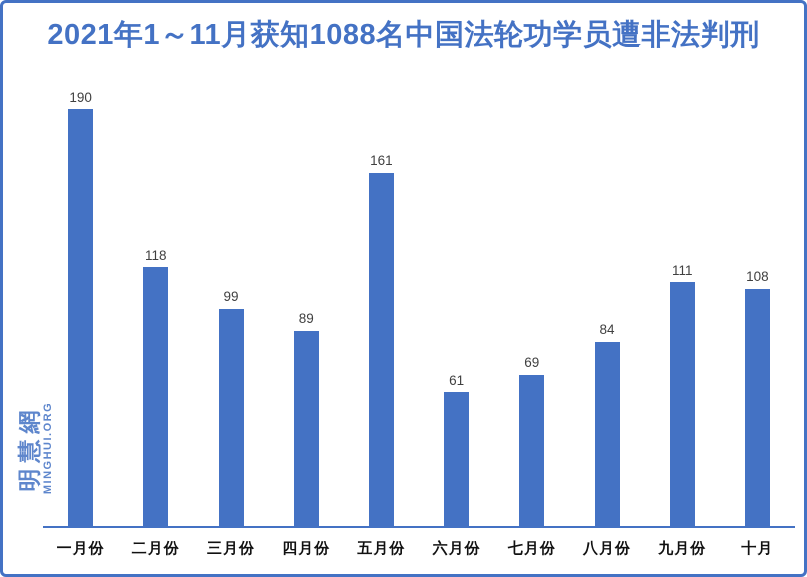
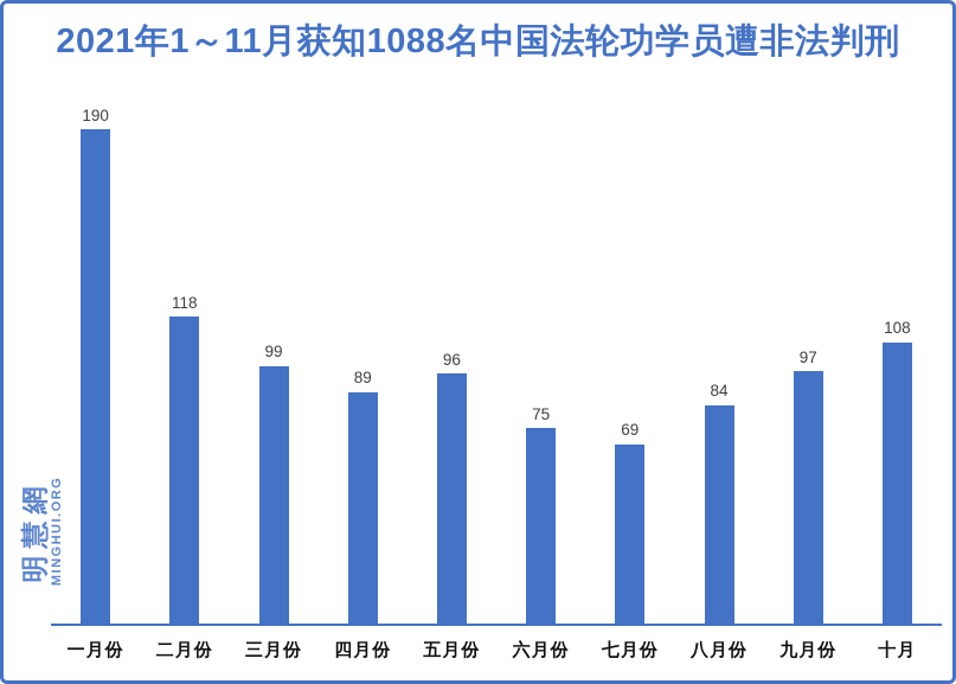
五月份: 161 -> 96
六月份: 61 -> 75
九月份: 111 -> 97
